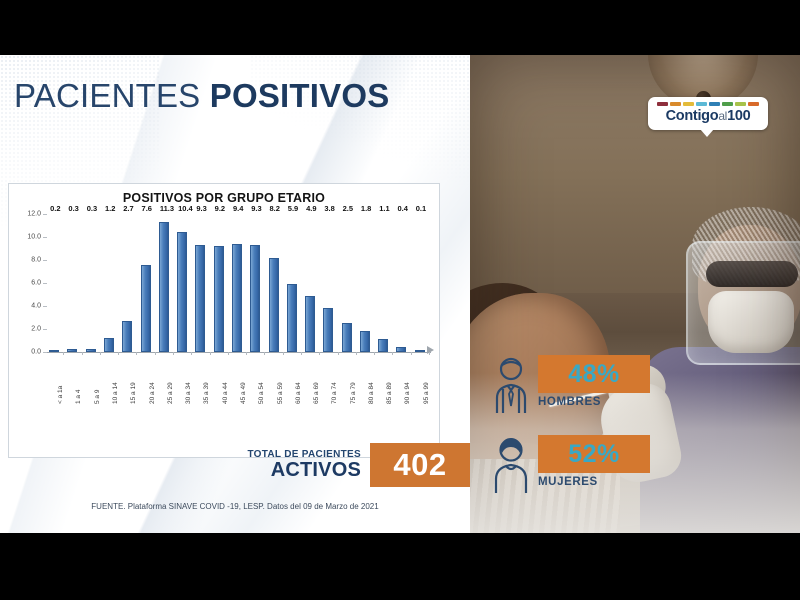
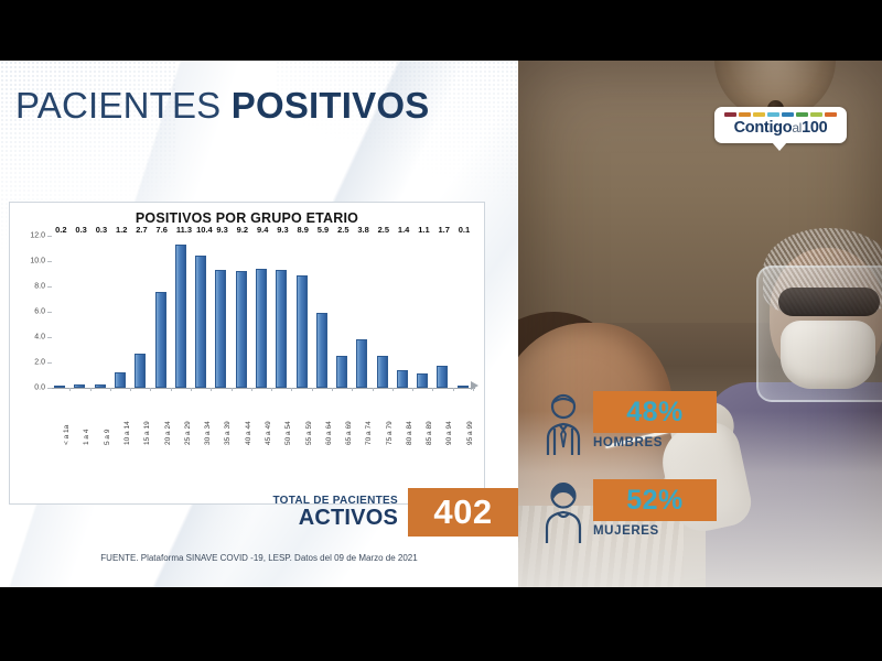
55 a 59: 8.2 -> 8.9
65 a 69: 4.9 -> 2.5
80 a 84: 1.8 -> 1.4
90 a 94: 0.4 -> 1.7
